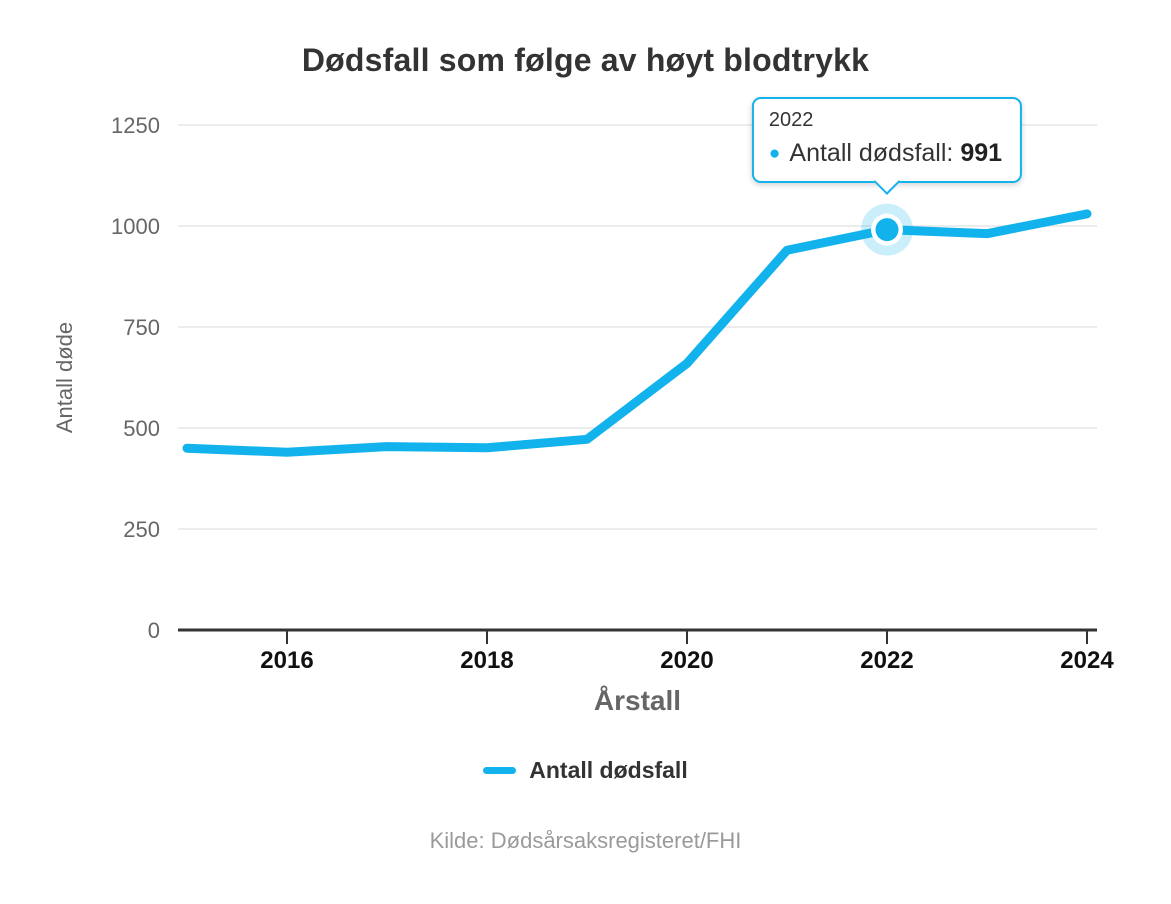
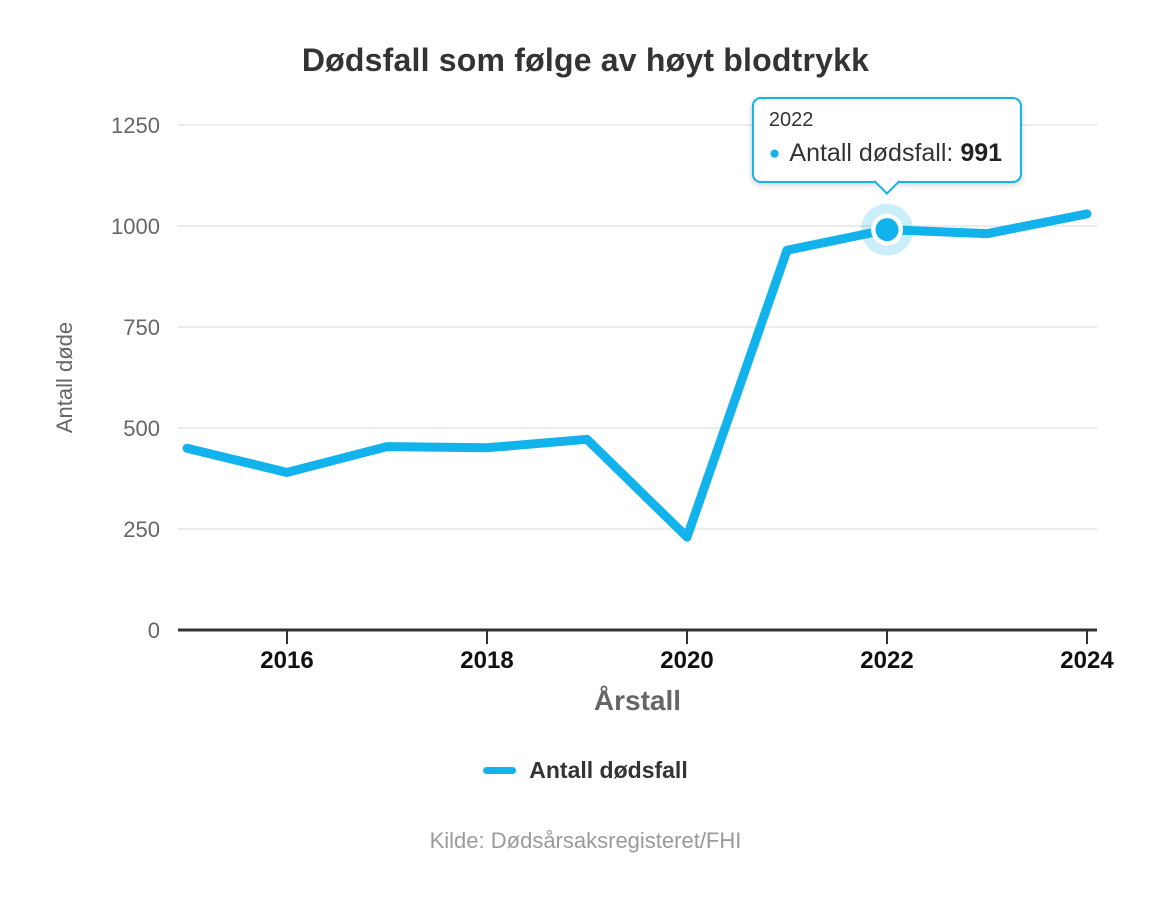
2016: 440 -> 390
2020: 660 -> 230
